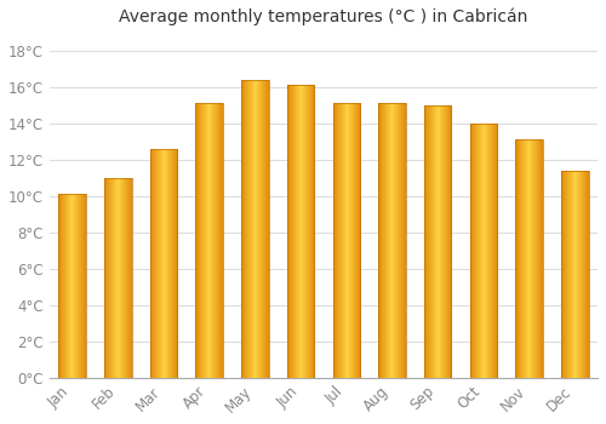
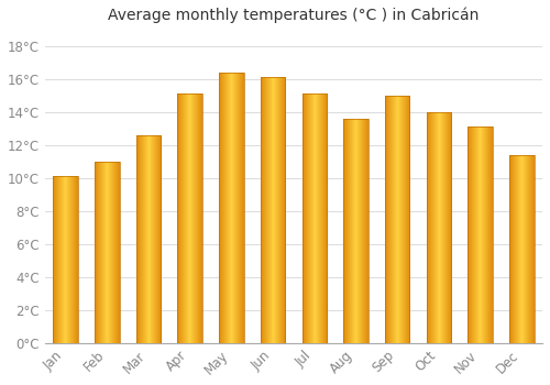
Aug: 15.1°C -> 13.6°C
